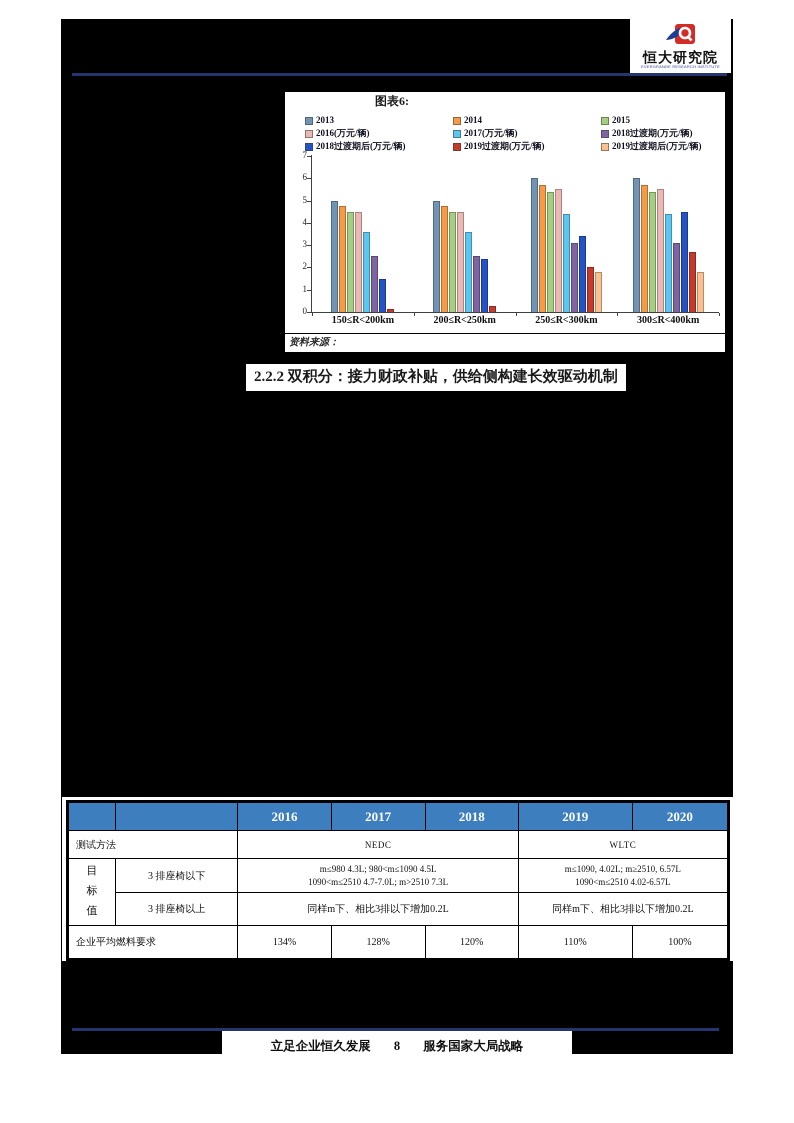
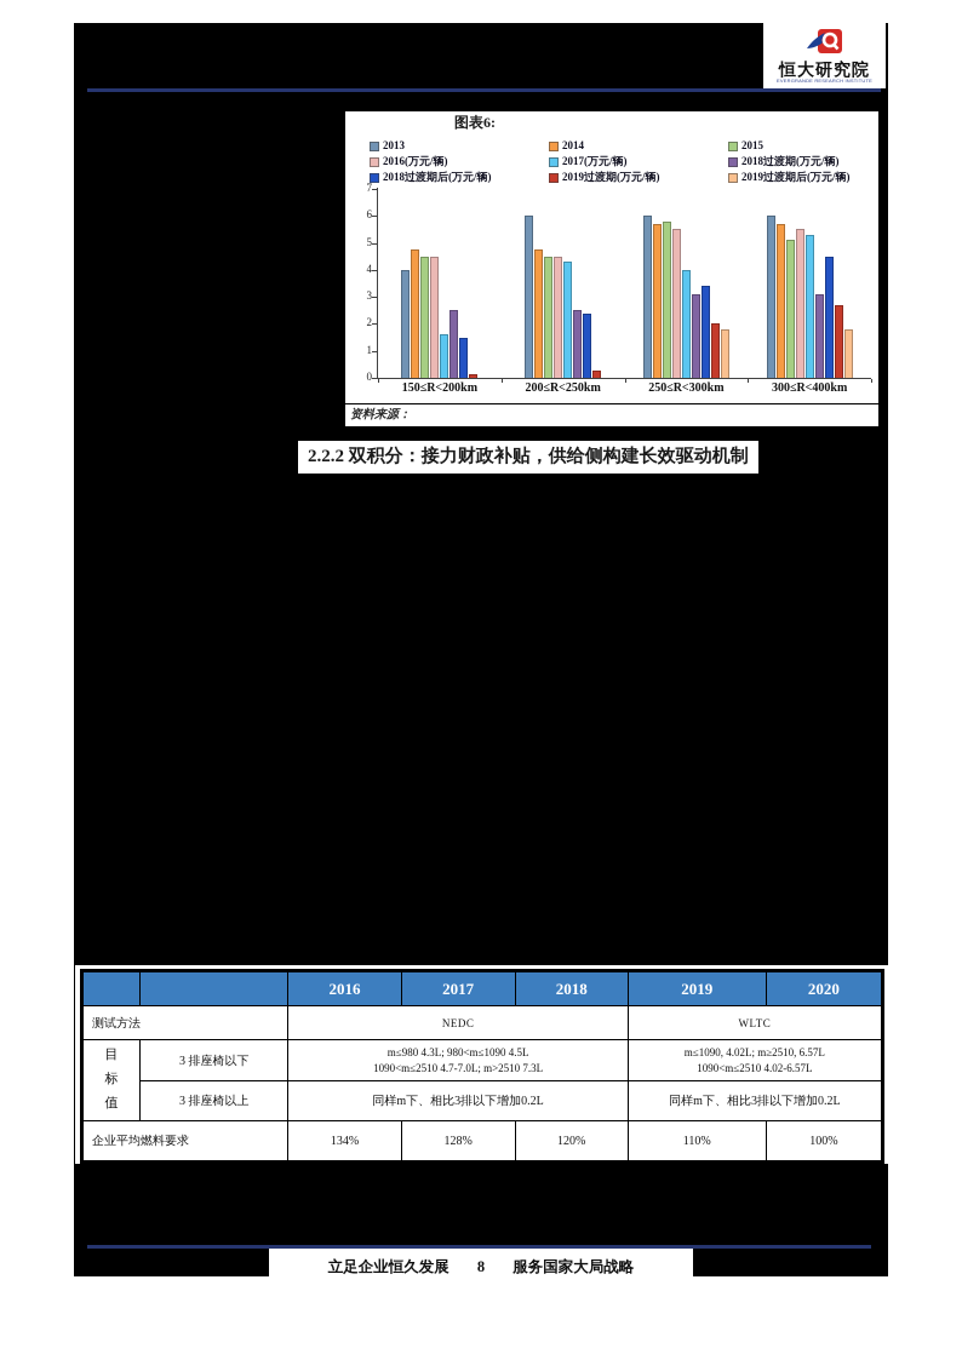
2013/150≤R<200km: 5 -> 4
2017(万元/辆)/150≤R<200km: 3.6 -> 1.6
2013/200≤R<250km: 5 -> 6
2017(万元/辆)/200≤R<250km: 3.6 -> 4.3
2015/250≤R<300km: 5.4 -> 5.8
2017(万元/辆)/250≤R<300km: 4.4 -> 4.0
2015/300≤R<400km: 5.4 -> 5.1
2017(万元/辆)/300≤R<400km: 4.4 -> 5.3
